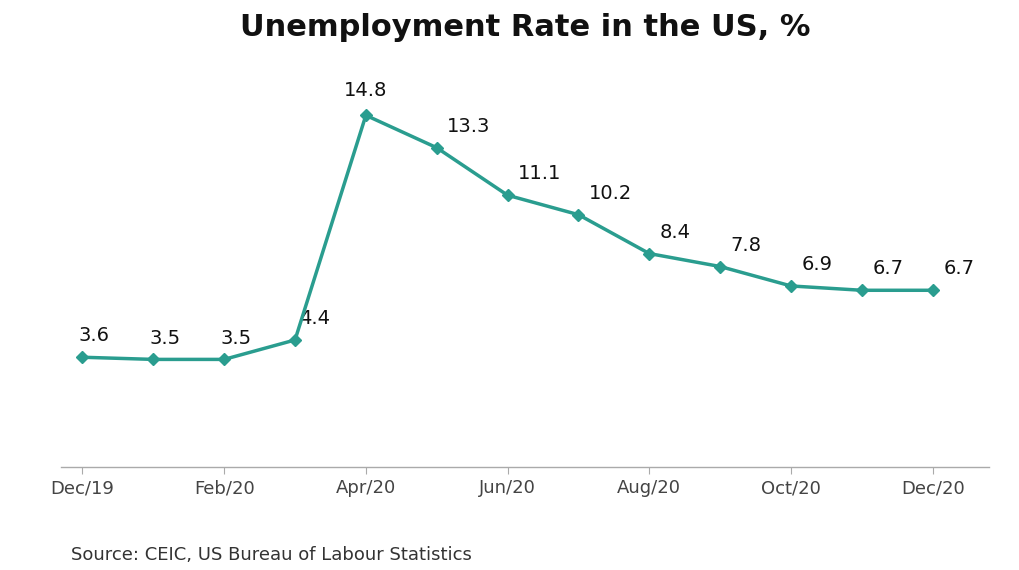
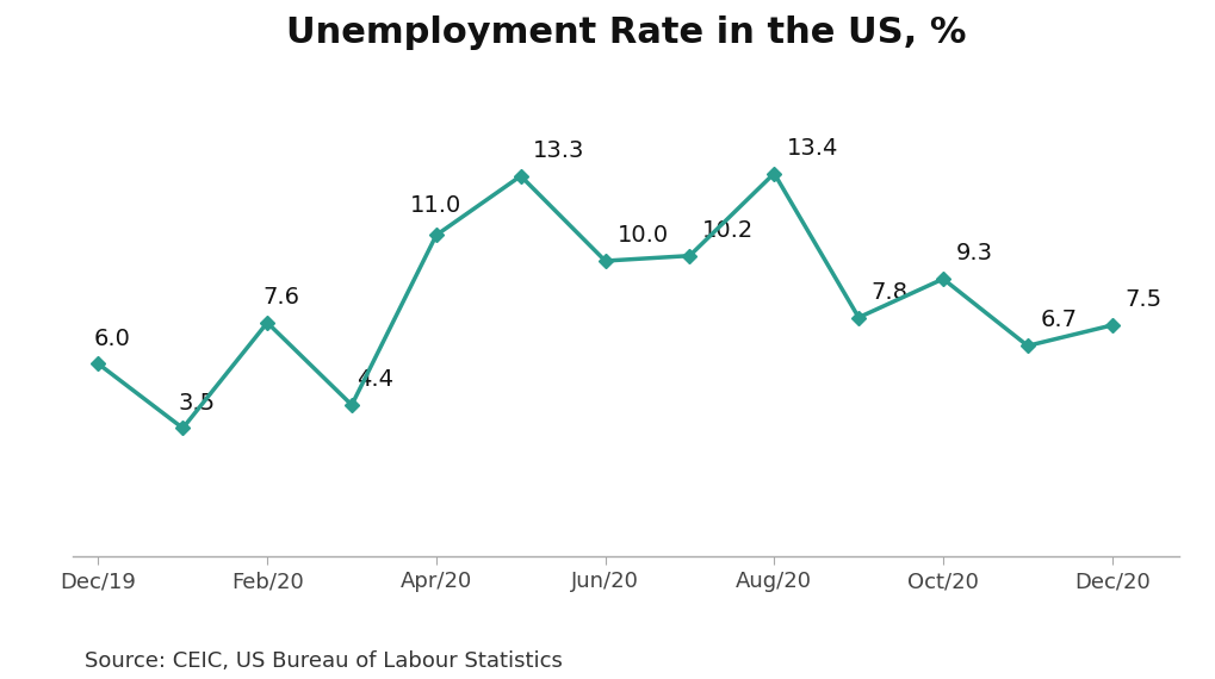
Dec/19: 3.6 -> 6.0
Feb/20: 3.5 -> 7.6
Apr/20: 14.8 -> 11.0
Jun/20: 11.1 -> 10.0
Aug/20: 8.4 -> 13.4
Oct/20: 6.9 -> 9.3
Dec/20: 6.7 -> 7.5
